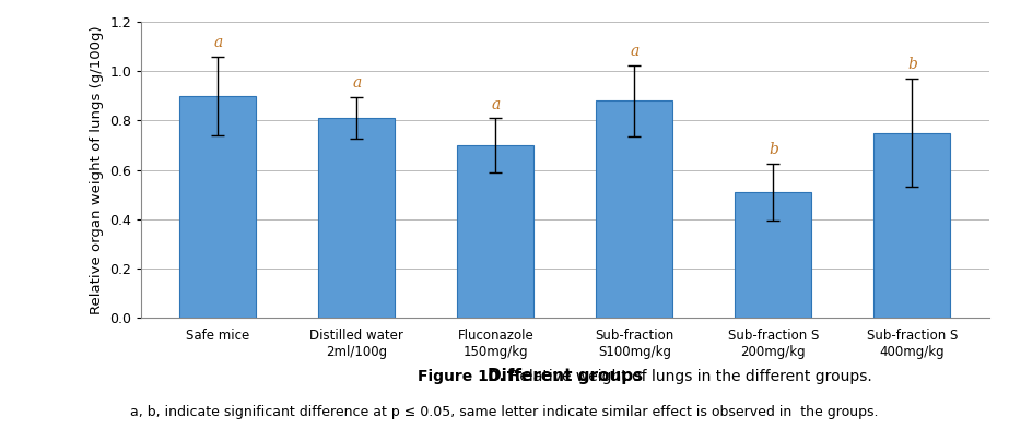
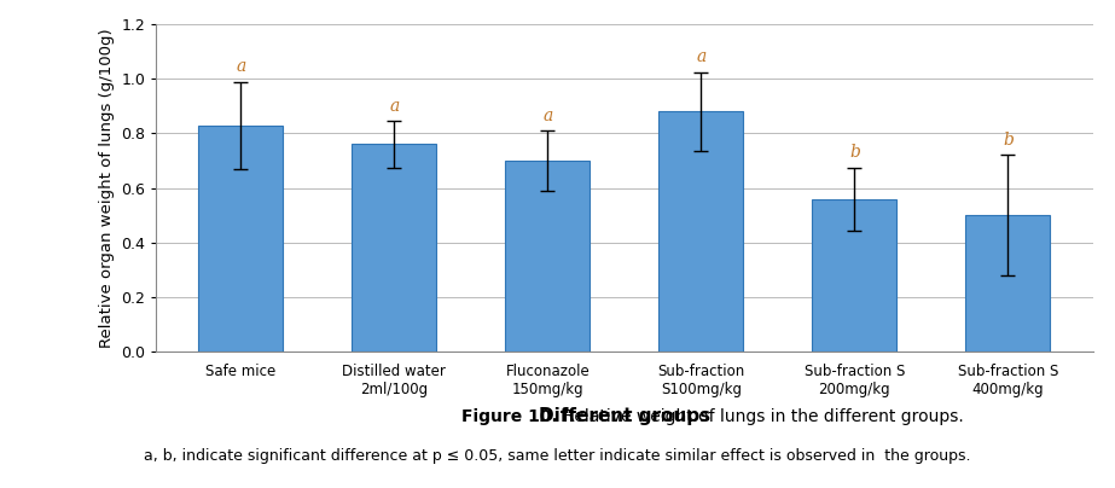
Safe mice: 0.90 -> 0.83
Distilled water 2ml/100g: 0.81 -> 0.76
Sub-fraction S 200mg/kg: 0.51 -> 0.56
Sub-fraction S 400mg/kg: 0.75 -> 0.50
